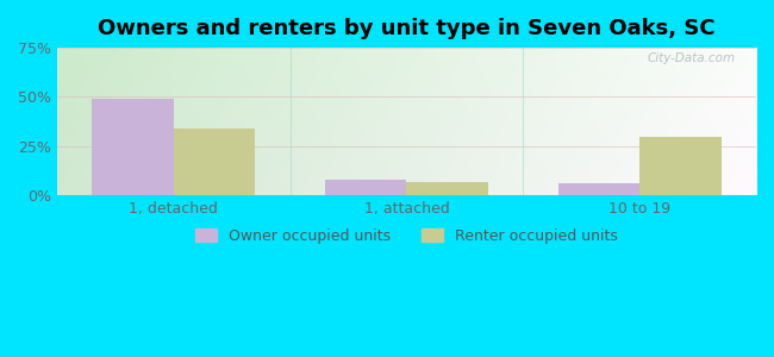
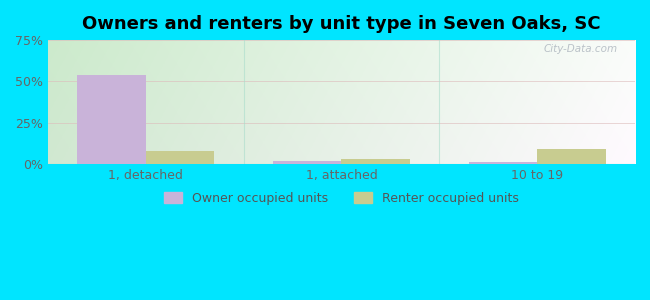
Owner occupied units/1, detached: 49% -> 54%
Renter occupied units/1, detached: 34% -> 8%
Owner occupied units/1, attached: 8% -> 2%
Renter occupied units/1, attached: 7% -> 3%
Owner occupied units/10 to 19: 6% -> 2%
Renter occupied units/10 to 19: 30% -> 9%
